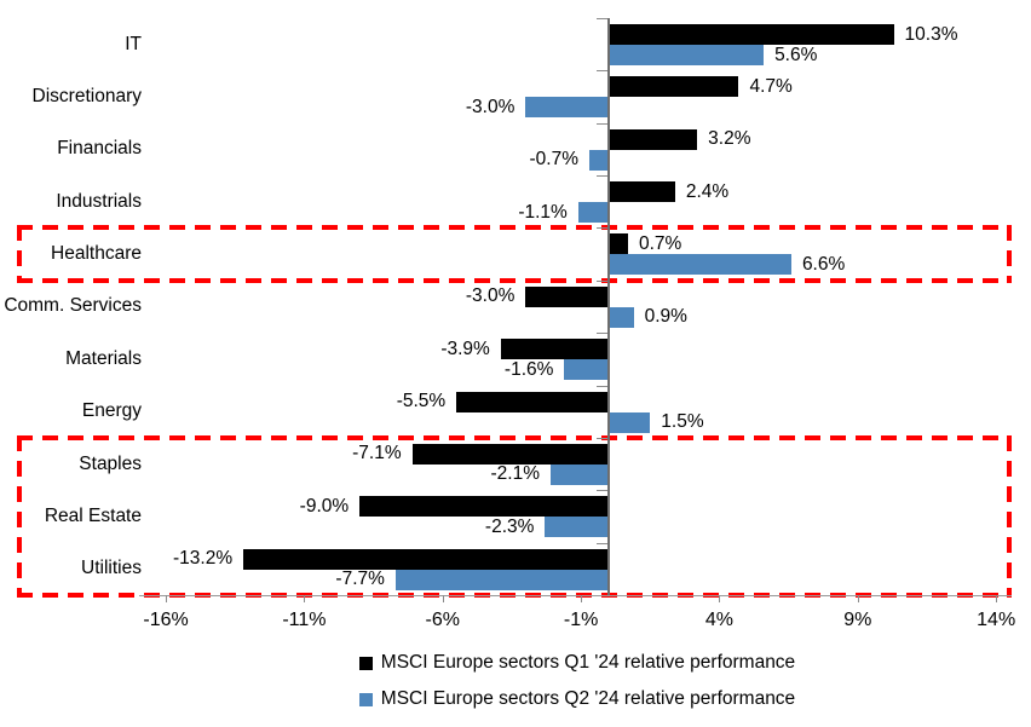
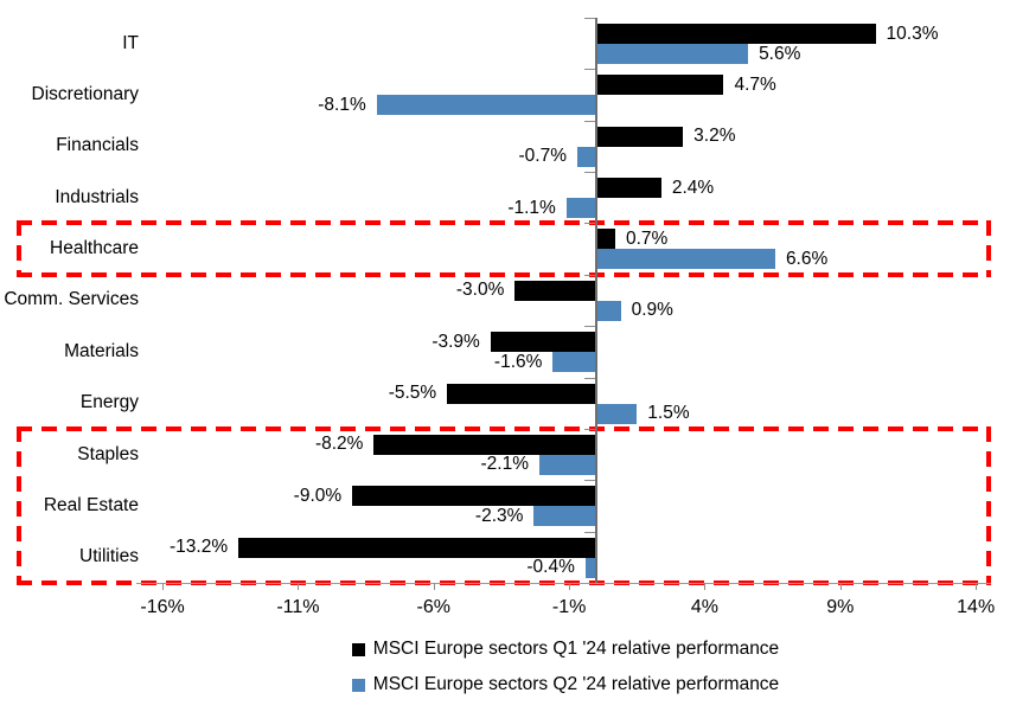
MSCI Europe sectors Q2 '24 relative performance/Discretionary: -3.0% -> -8.1%
MSCI Europe sectors Q1 '24 relative performance/Staples: -7.1% -> -8.2%
MSCI Europe sectors Q2 '24 relative performance/Utilities: -7.7% -> -0.4%
